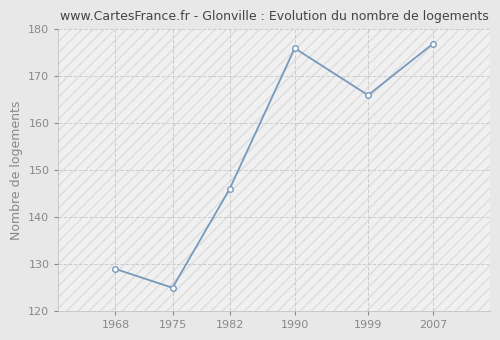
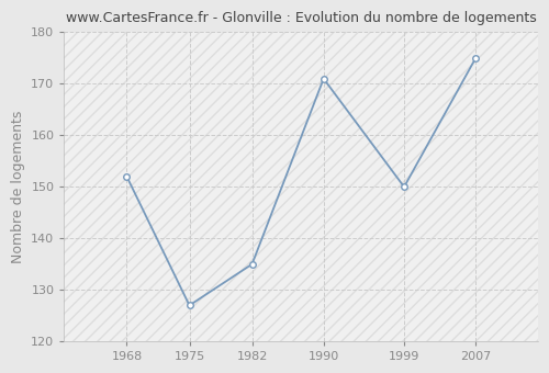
1968: 129 -> 152
1975: 125 -> 127
1982: 146 -> 135
1990: 176 -> 171
1999: 166 -> 150
2007: 177 -> 175
